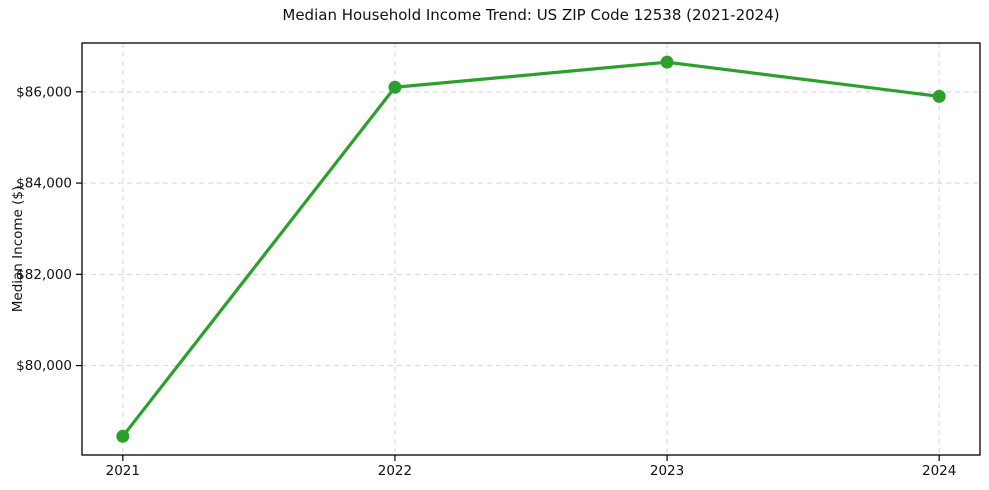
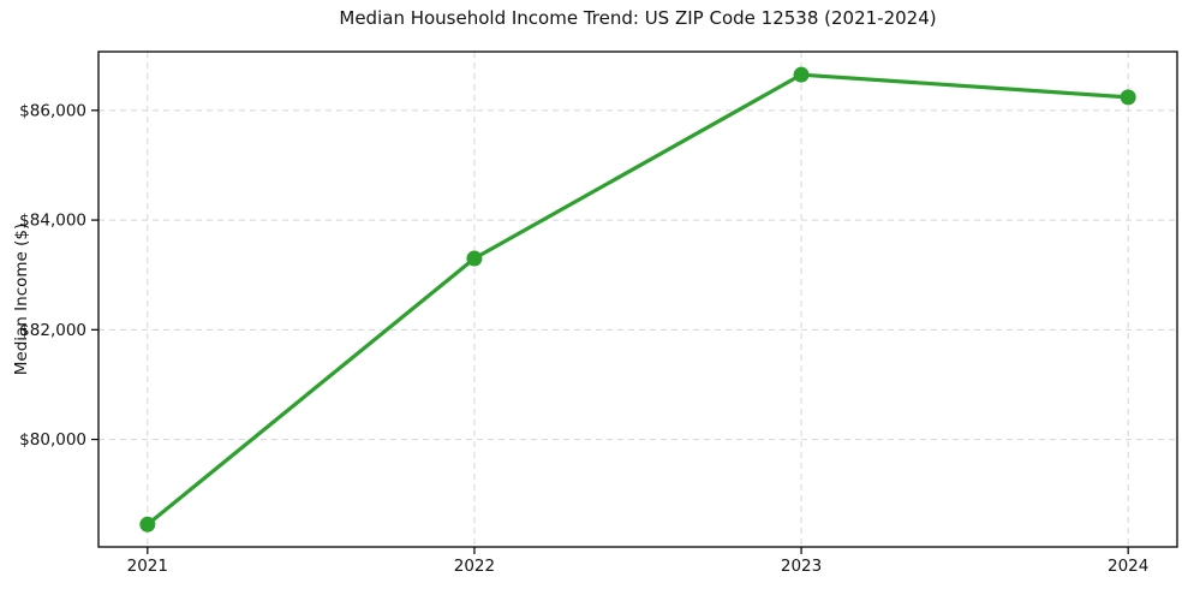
2022: $86100 -> $83300
2024: $85900 -> $86200
